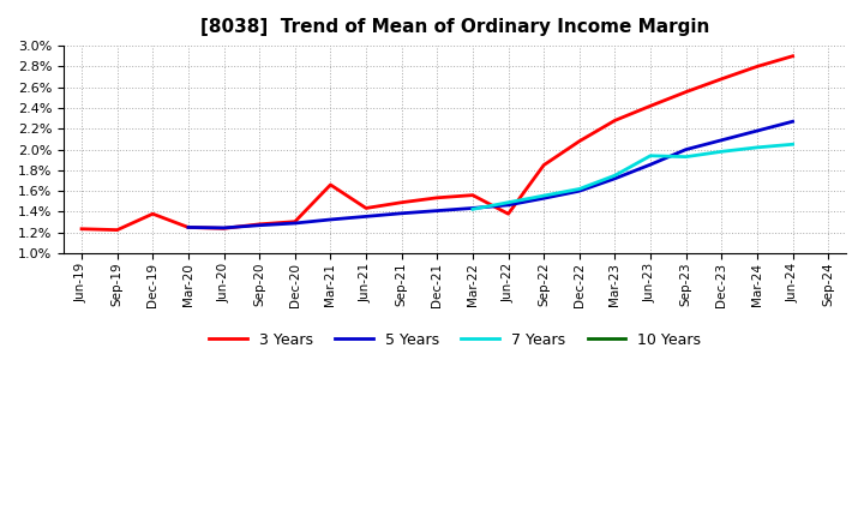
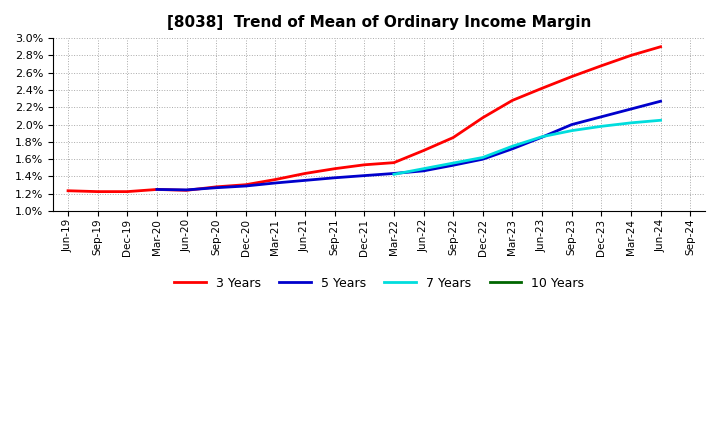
3 Years/Dec-19: 1.38% -> 1.23%
3 Years/Mar-21: 1.66% -> 1.37%
3 Years/Jun-22: 1.38% -> 1.70%
7 Years/Jun-23: 1.94% -> 1.86%
